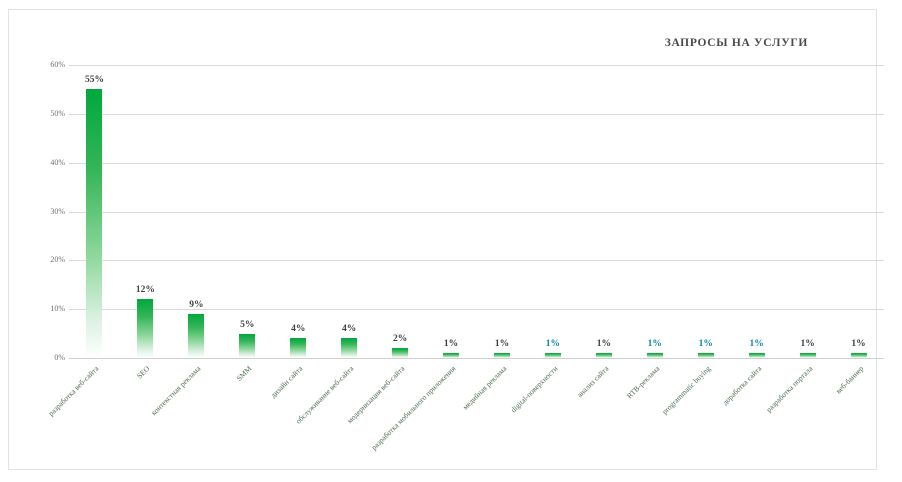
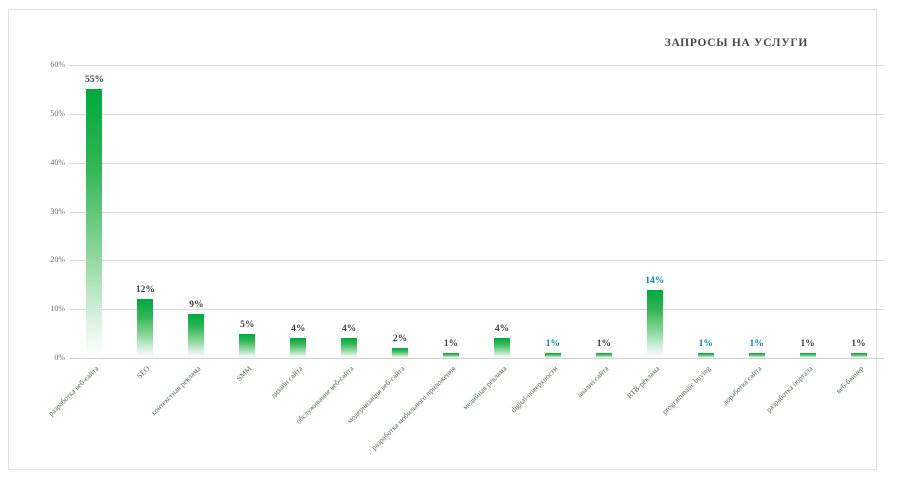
медийная реклама: 1% -> 4%
RTB-реклама: 1% -> 14%
